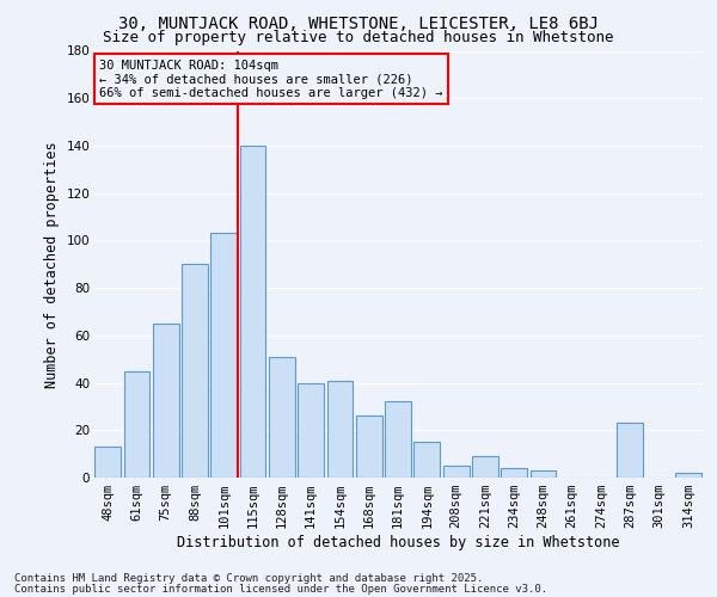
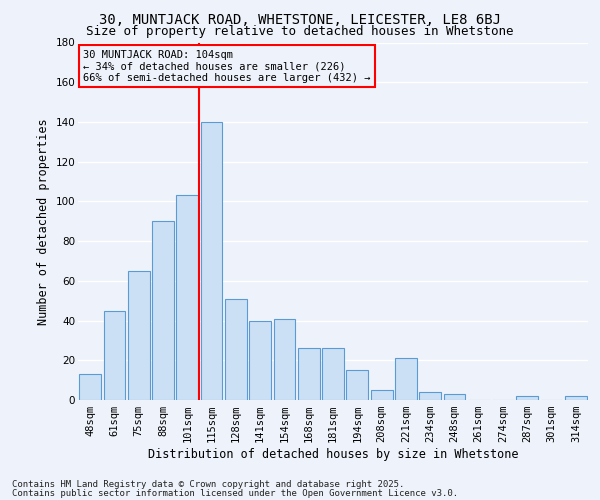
181sqm: 32 -> 26
221sqm: 9 -> 21
287sqm: 23 -> 2
